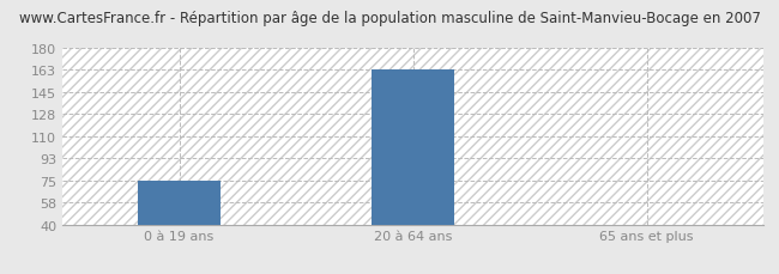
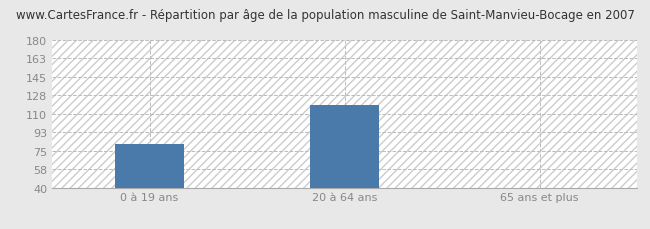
0 à 19 ans: 75 -> 81
20 à 64 ans: 163 -> 119
